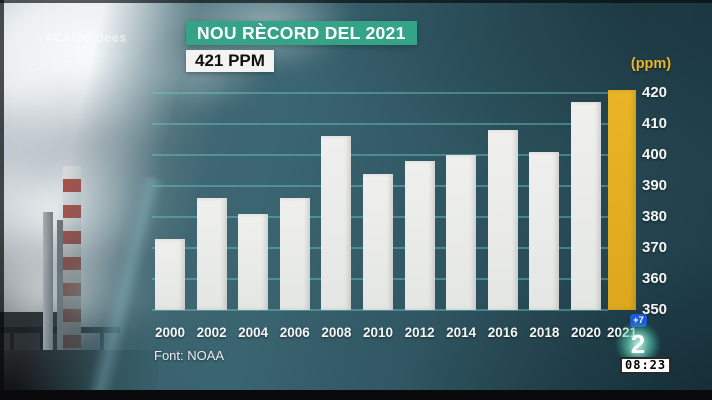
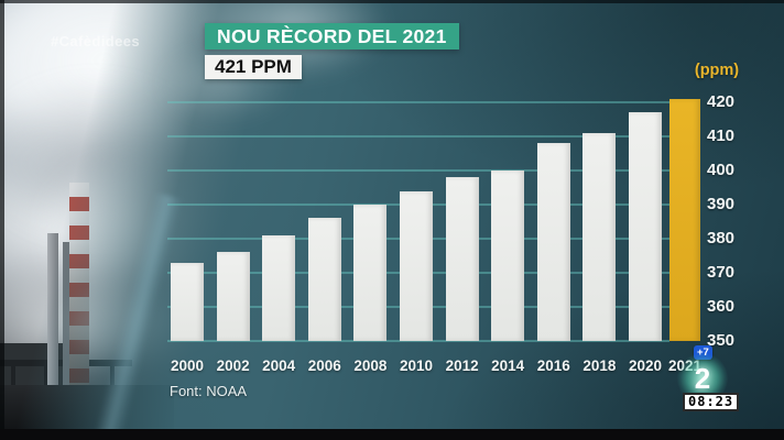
2002: 386 -> 376
2008: 406 -> 390
2018: 401 -> 411
